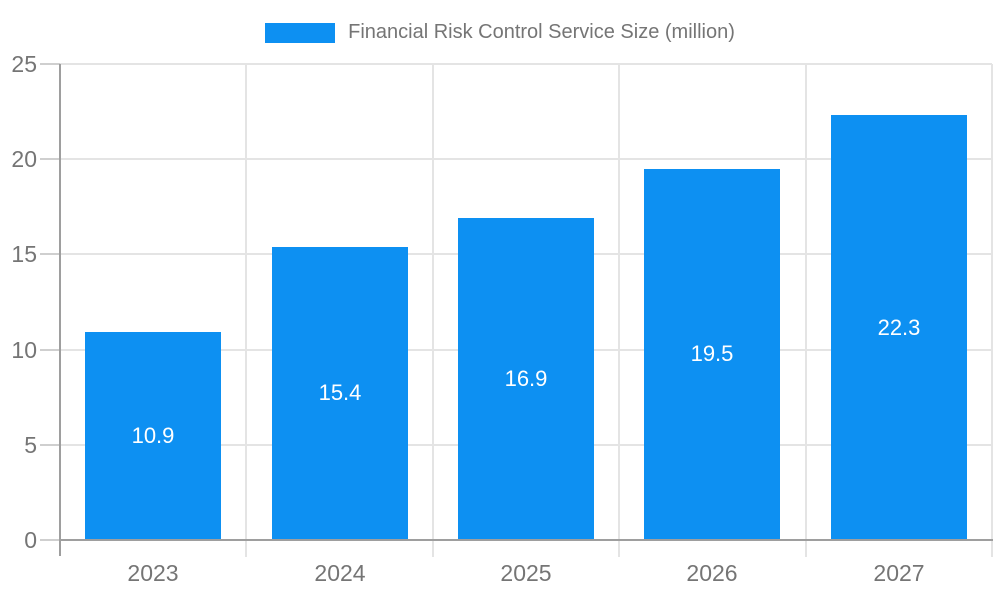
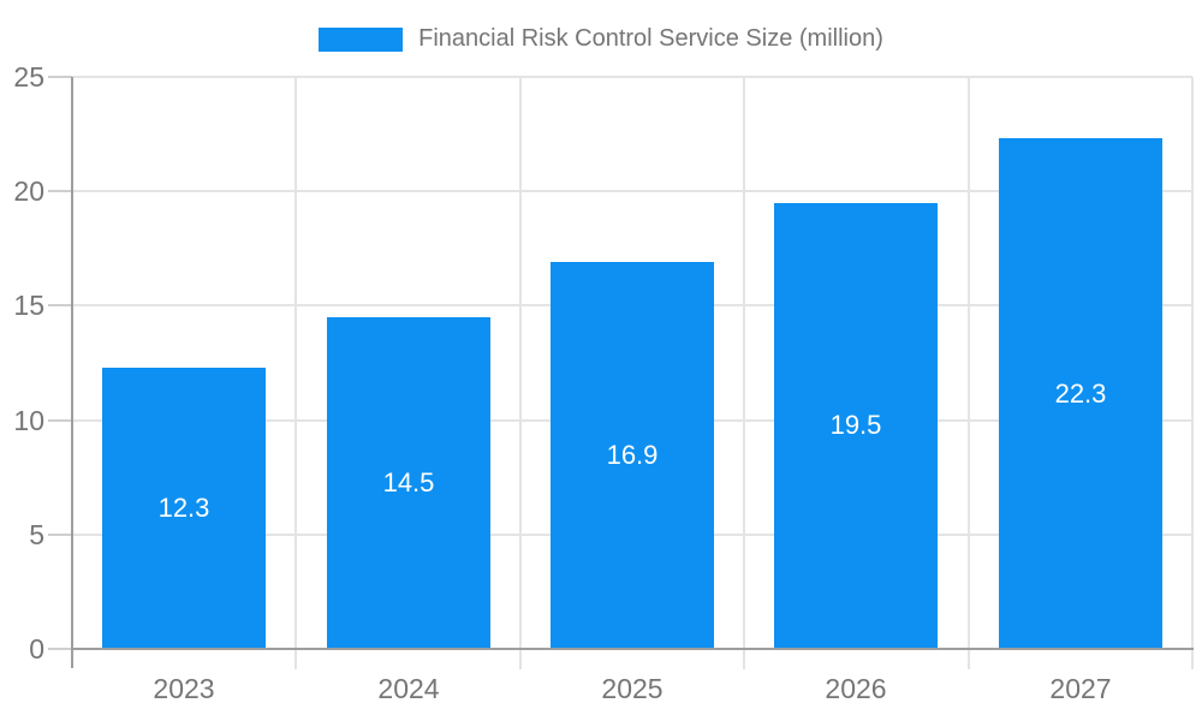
2023: 10.9 -> 12.3
2024: 15.4 -> 14.5
